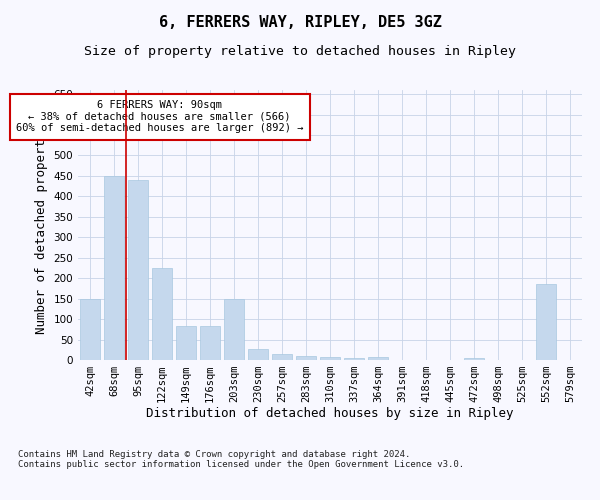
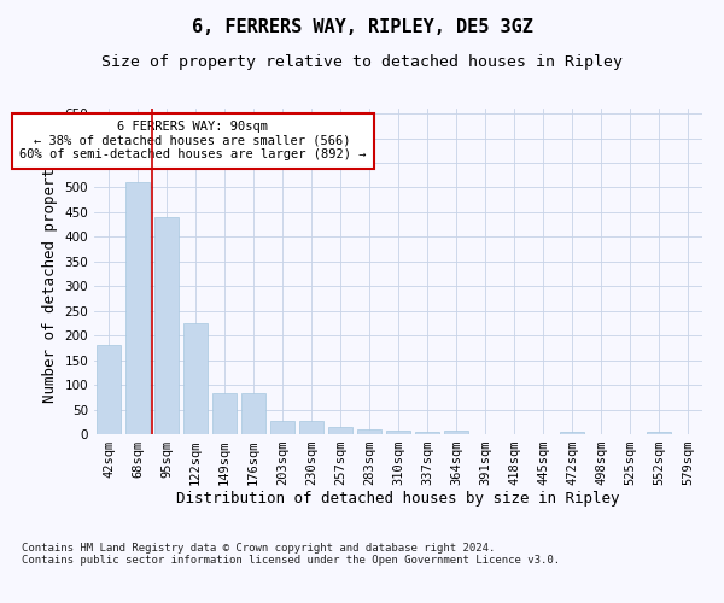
42sqm: 150 -> 180
68sqm: 450 -> 510
203sqm: 150 -> 27
552sqm: 185 -> 5
